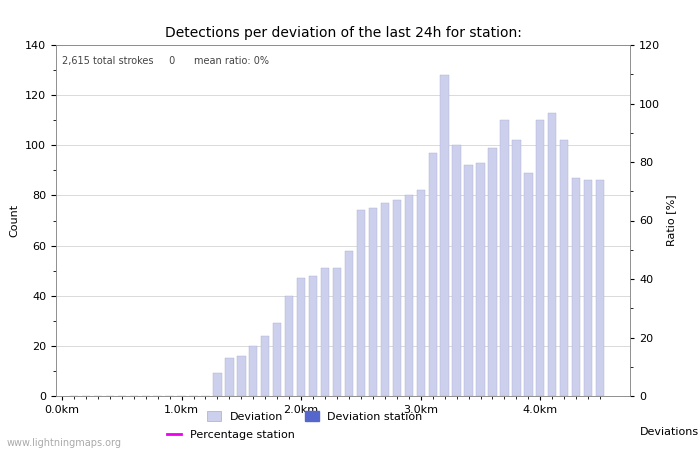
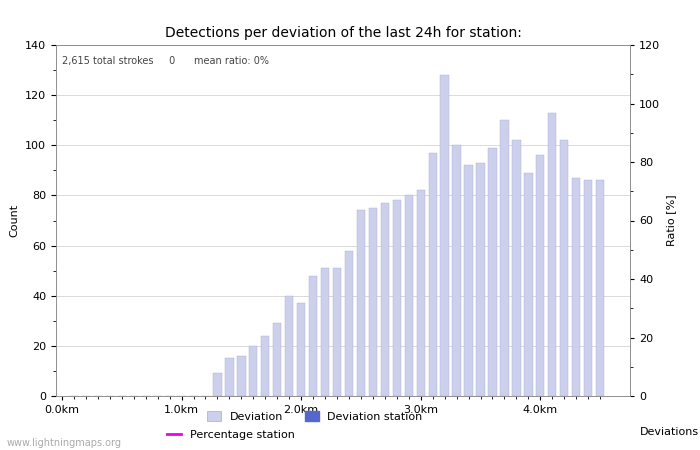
2.0km: 47 -> 37
4.0km: 110 -> 96
